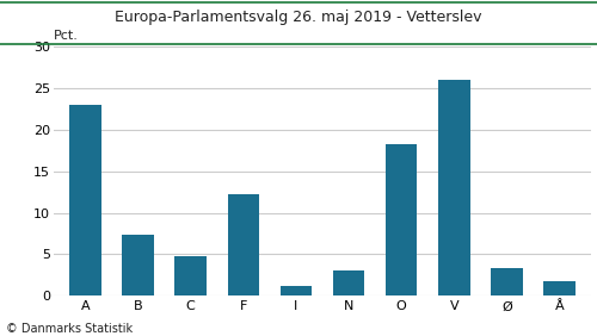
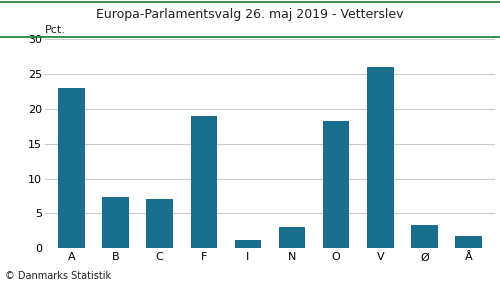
C: 4.7 -> 7.0
F: 12.3 -> 19.0
